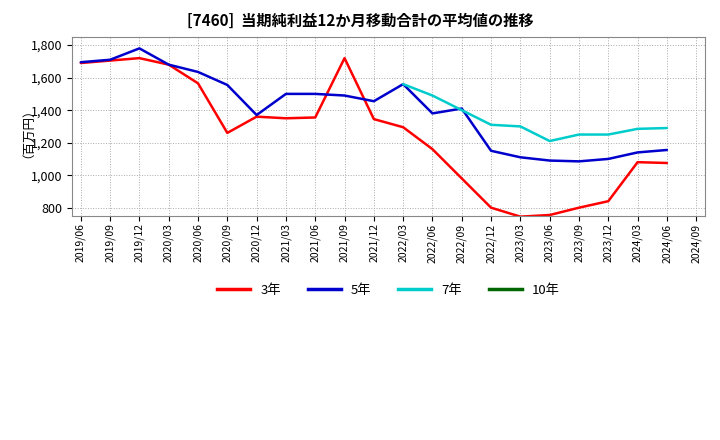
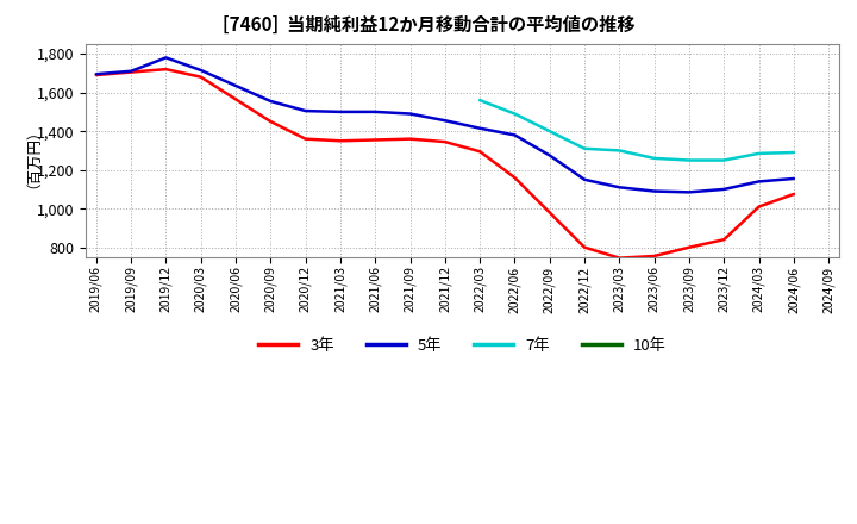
5年/2020/03: 1,680 -> 1,720
3年/2020/09: 1,260 -> 1,450
5年/2020/12: 1,370 -> 1,500
3年/2021/09: 1,720 -> 1,360
5年/2022/03: 1,560 -> 1,420
5年/2022/09: 1,410 -> 1,280
7年/2023/06: 1,210 -> 1,260
3年/2024/03: 1,080 -> 1,010
